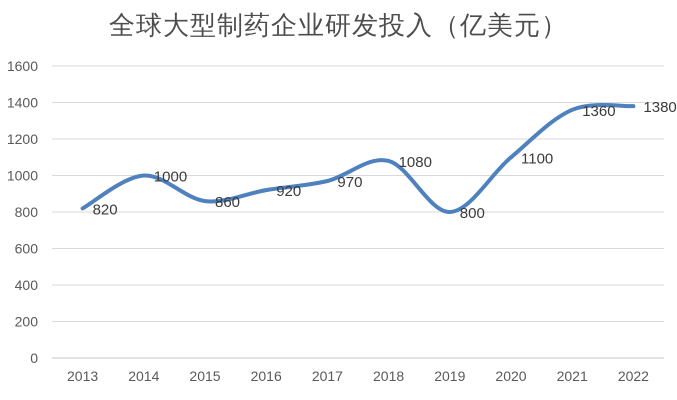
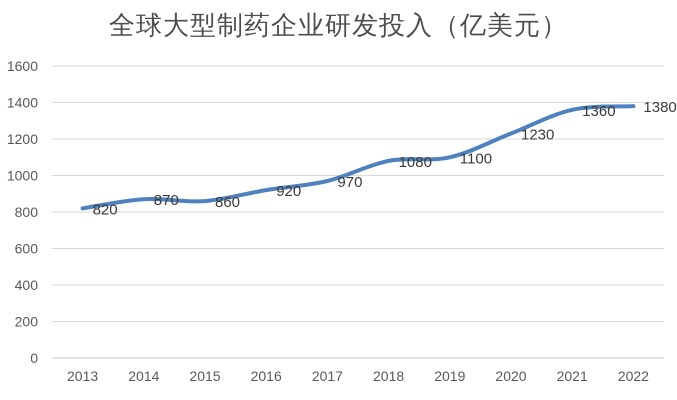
2014: 1000 -> 870
2019: 800 -> 1100
2020: 1100 -> 1230
